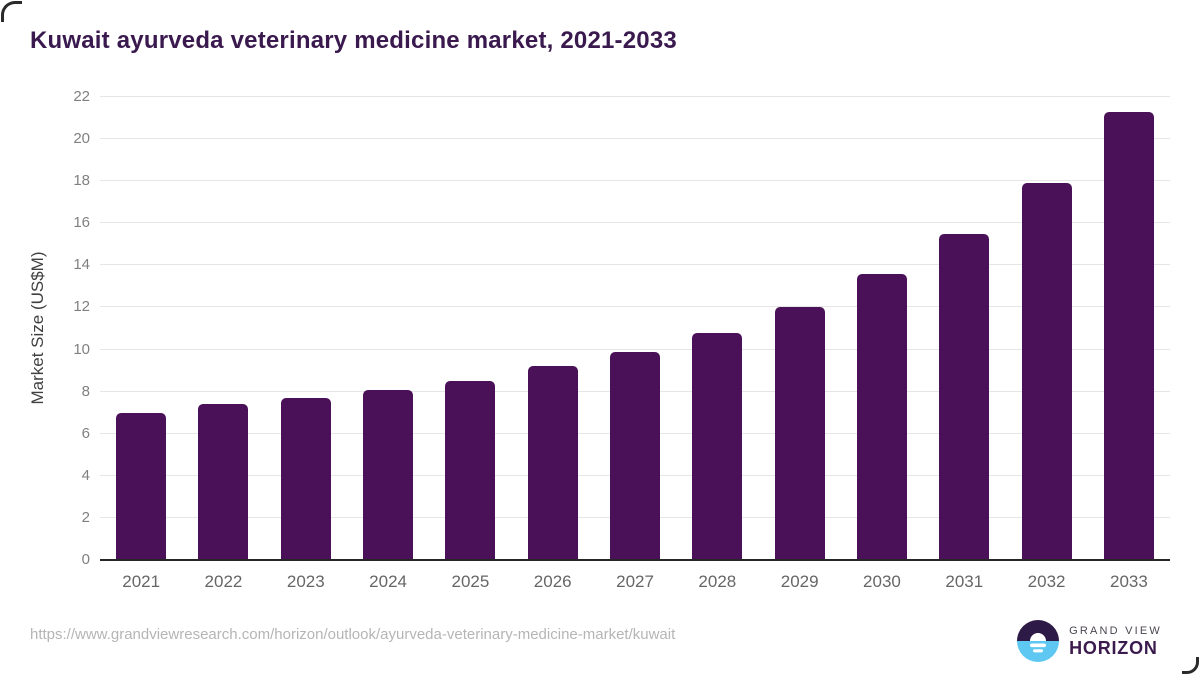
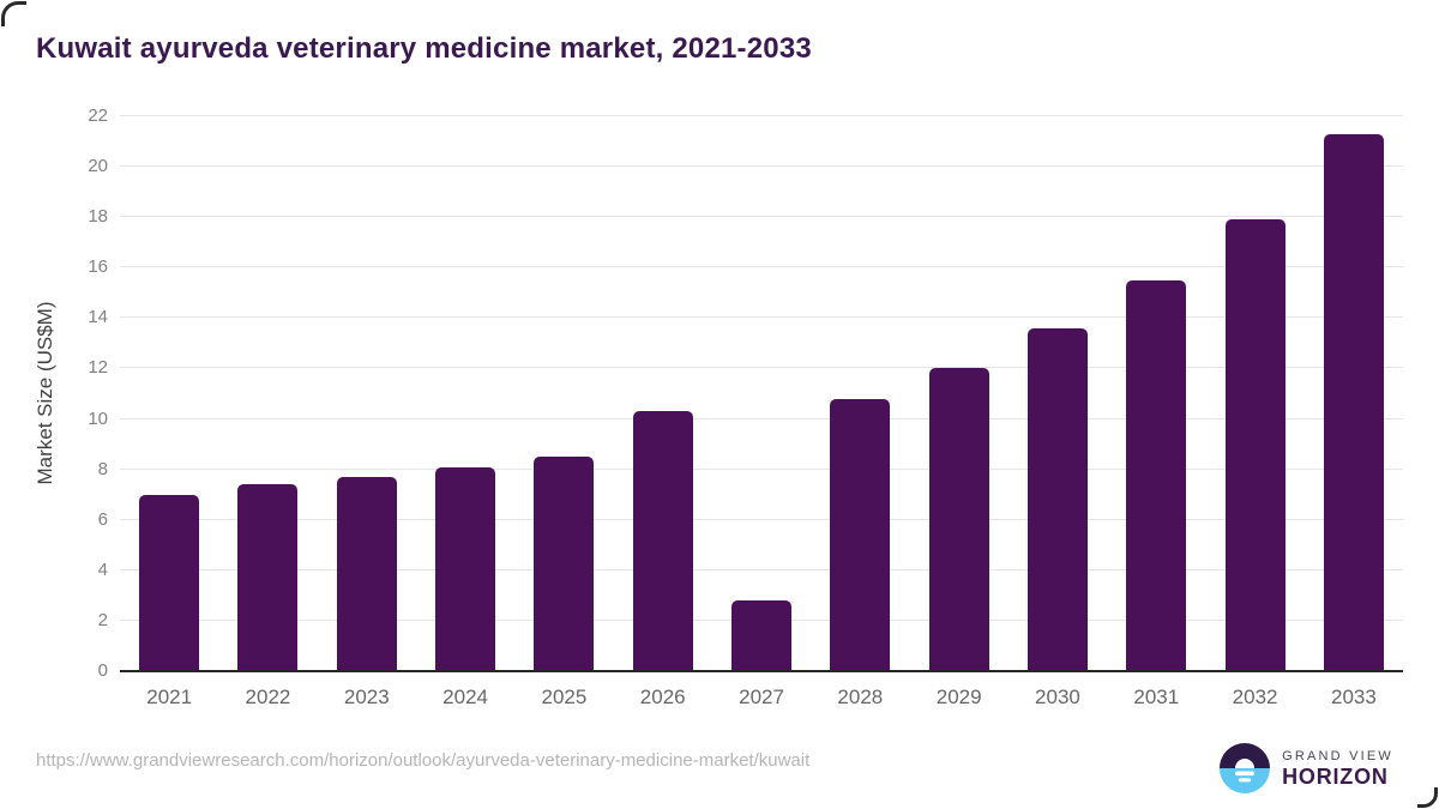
2026: 9.2 -> 10.3
2027: 9.9 -> 2.8
